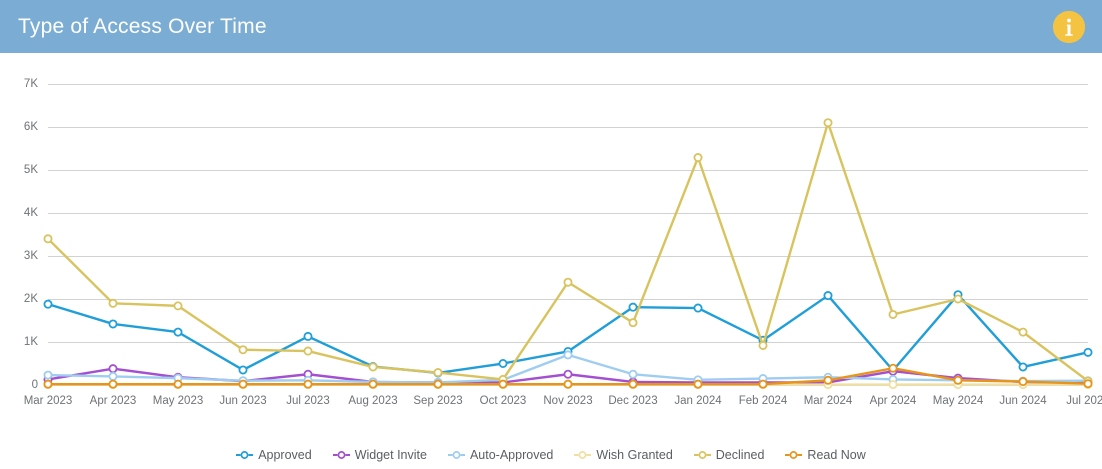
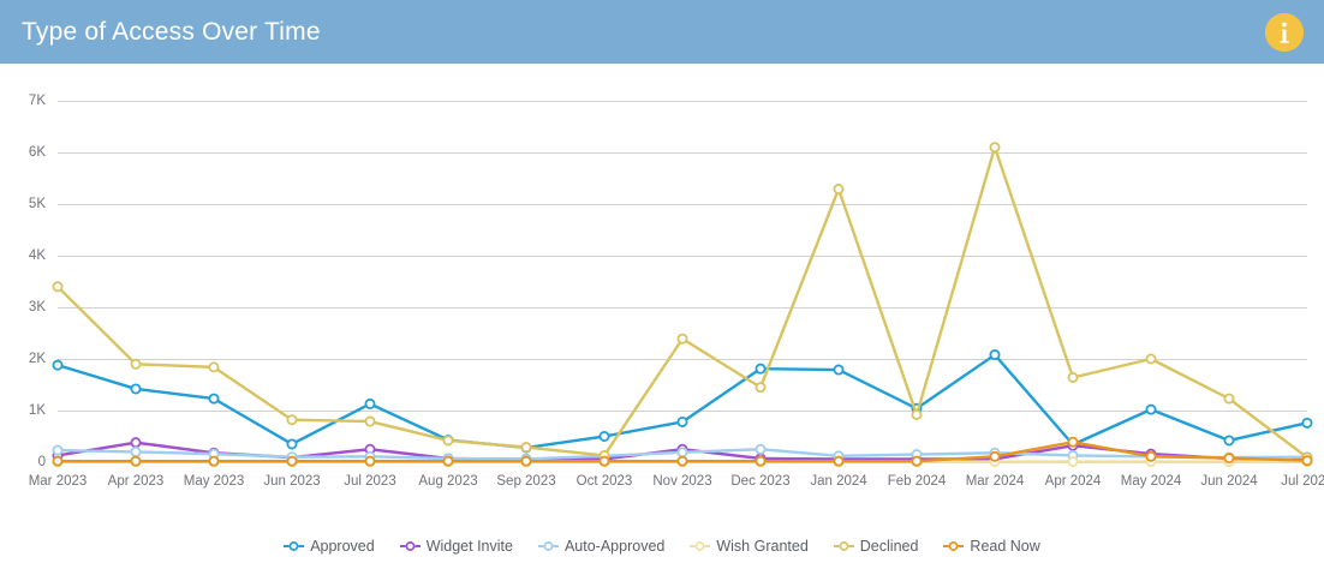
Auto-Approved/Nov 2023: 0.7K -> 0.2K
Approved/May 2024: 2.1K -> 1.0K
